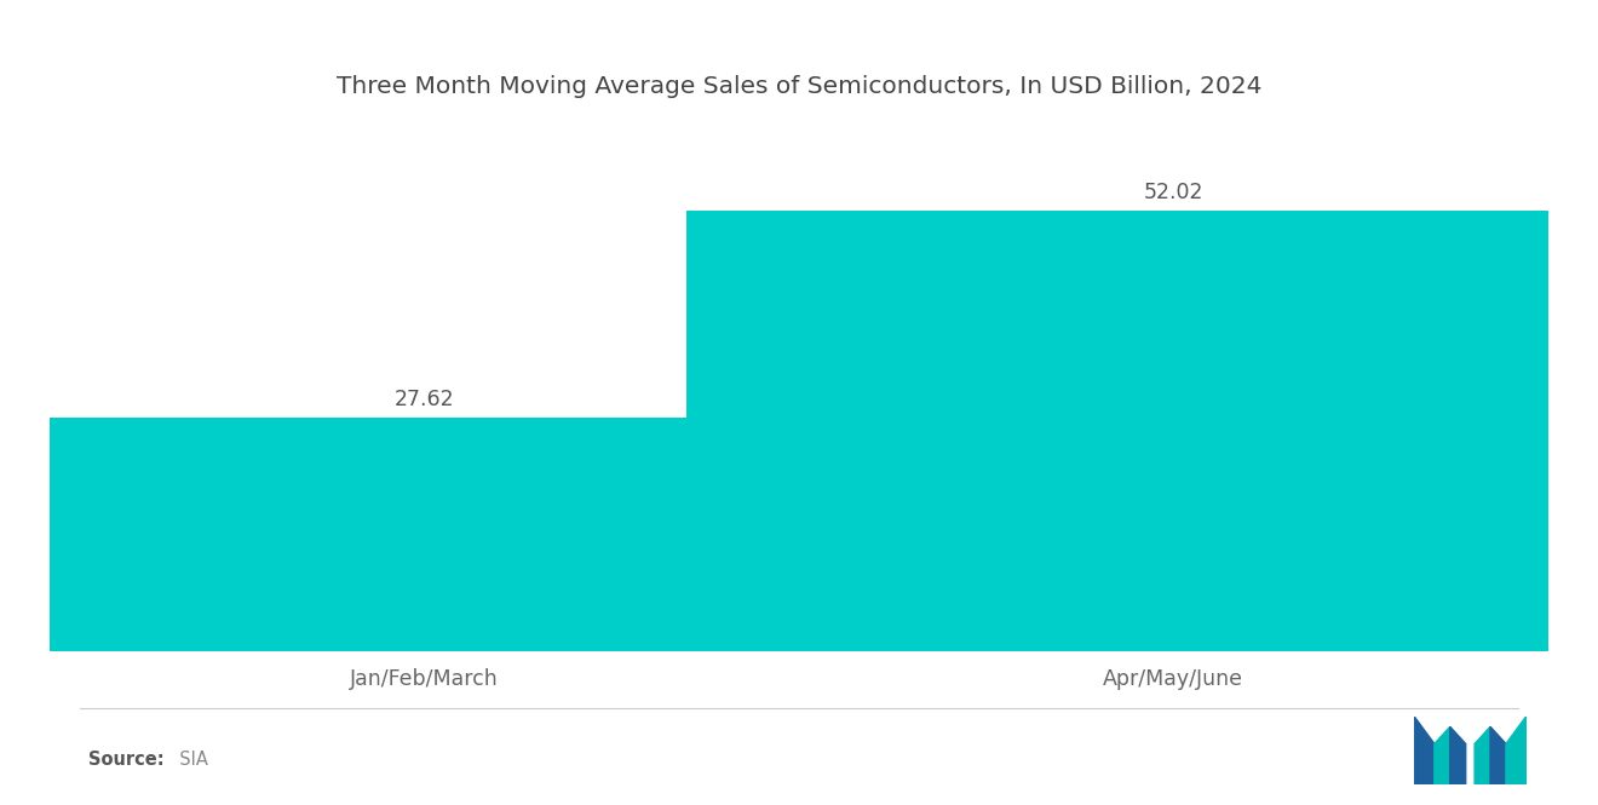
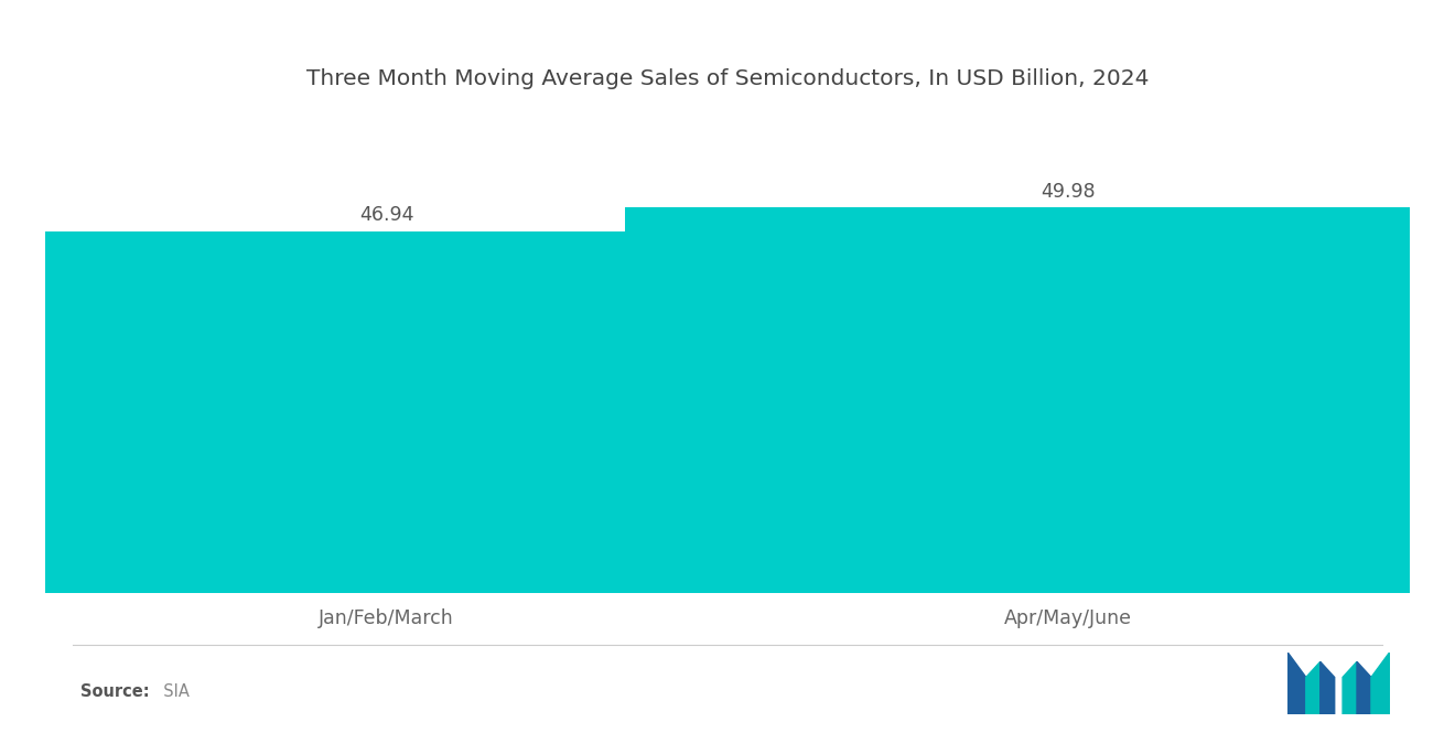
Jan/Feb/March: 27.62 -> 46.94
Apr/May/June: 52.02 -> 49.98
